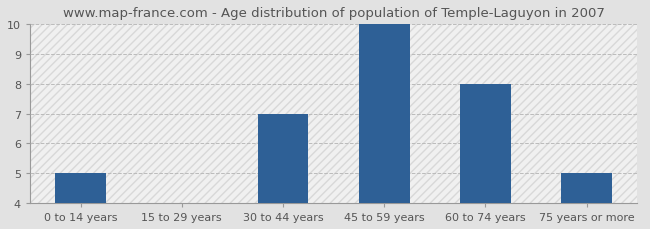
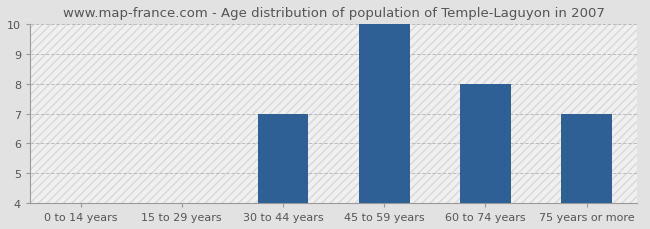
0 to 14 years: 5 -> 4
75 years or more: 5 -> 7
